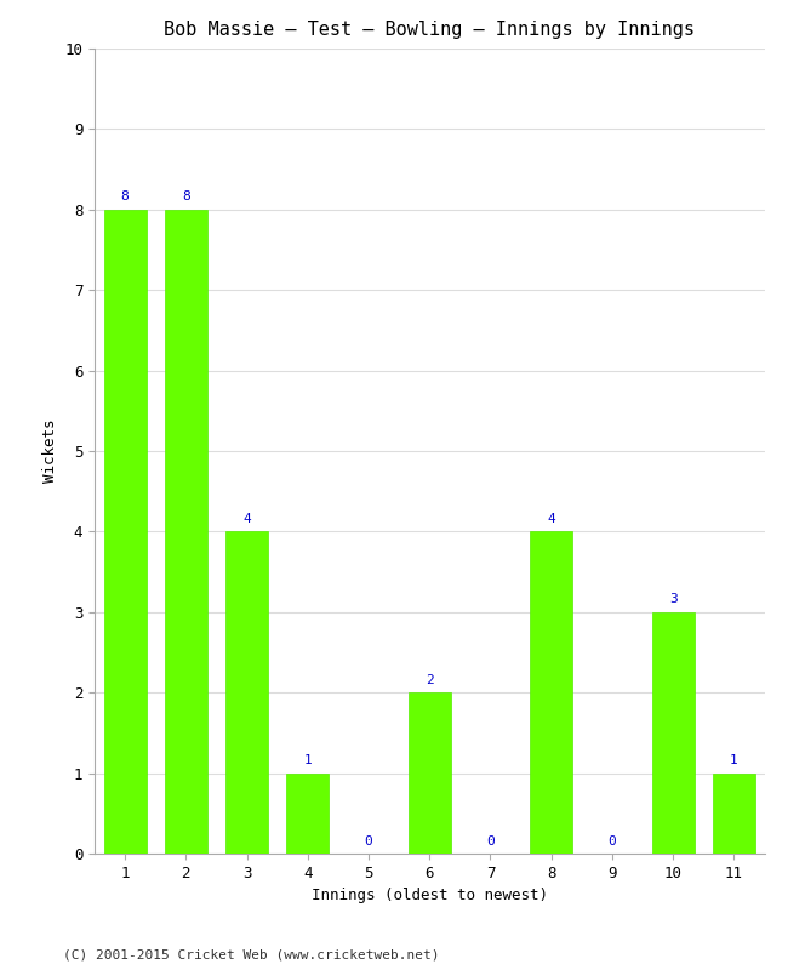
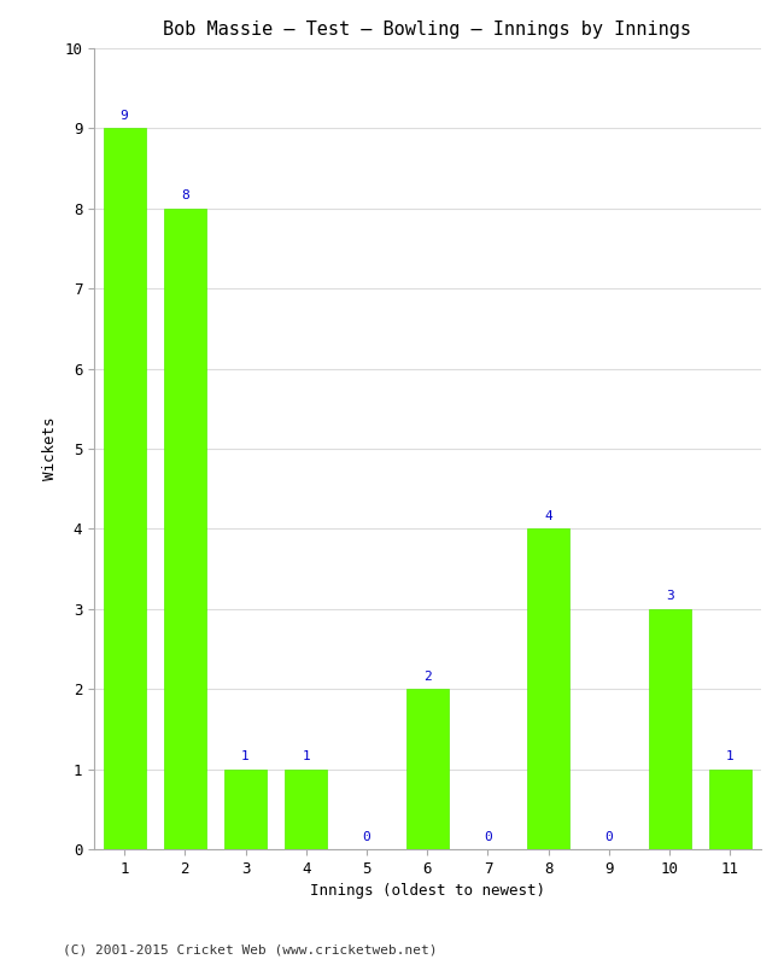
1: 8 -> 9
3: 4 -> 1
